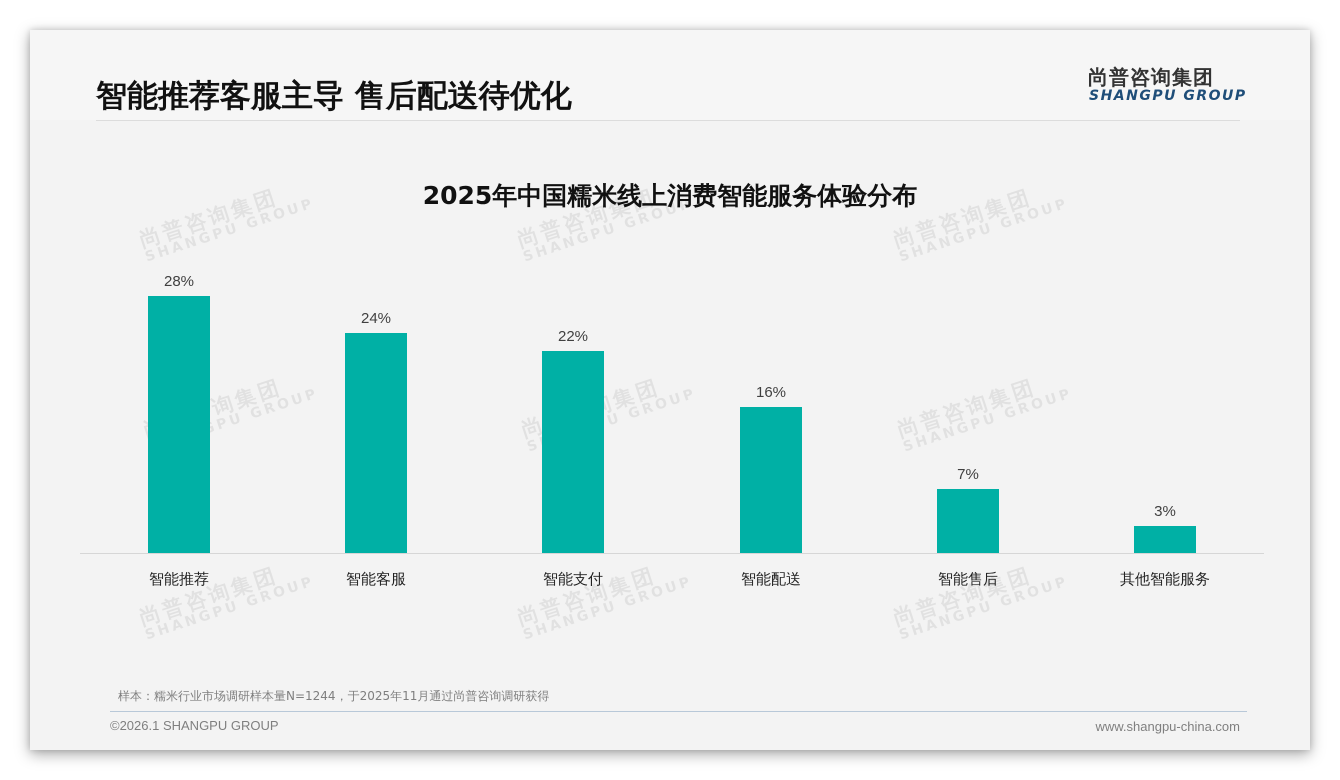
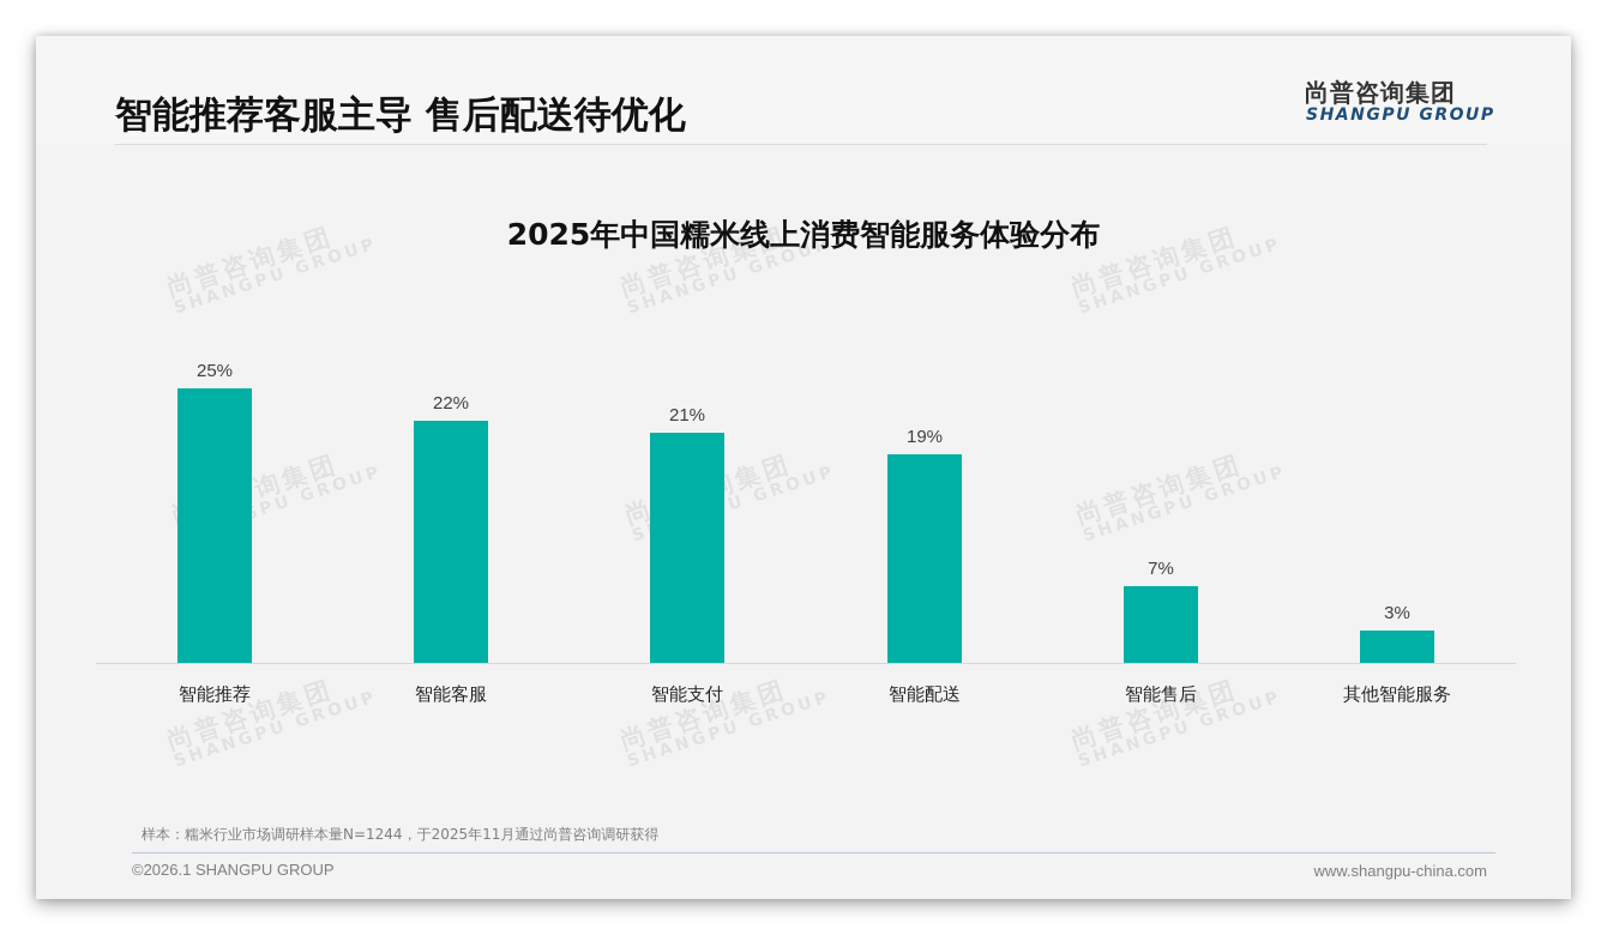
智能推荐: 28% -> 25%
智能客服: 24% -> 22%
智能支付: 22% -> 21%
智能配送: 16% -> 19%
